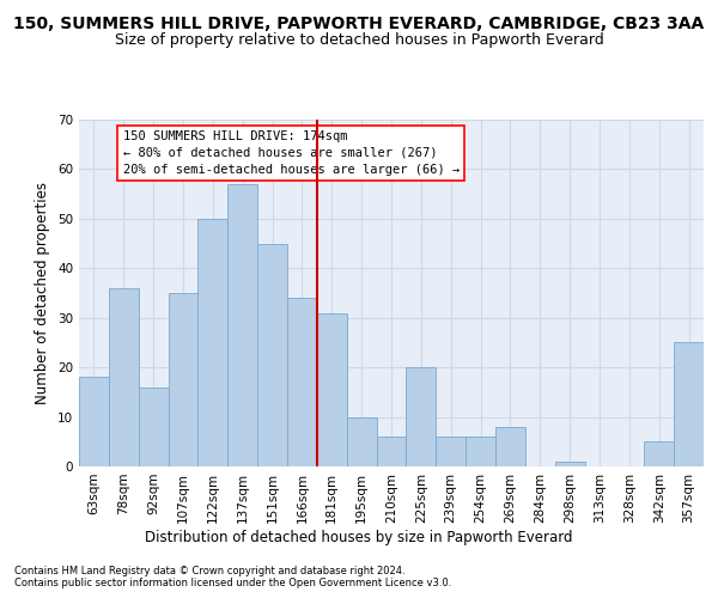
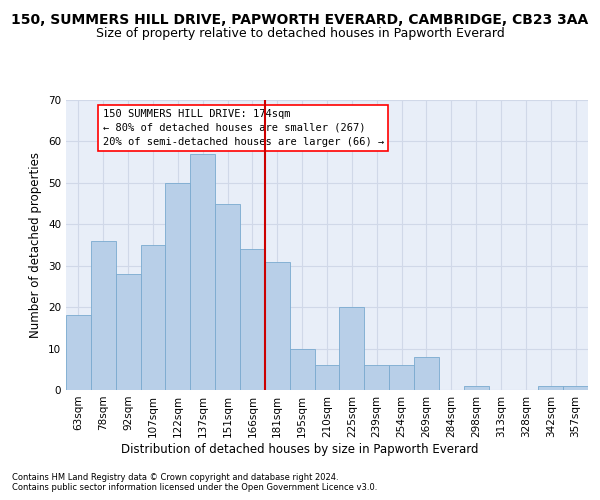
92sqm: 16 -> 28
342sqm: 5 -> 1
357sqm: 25 -> 1
